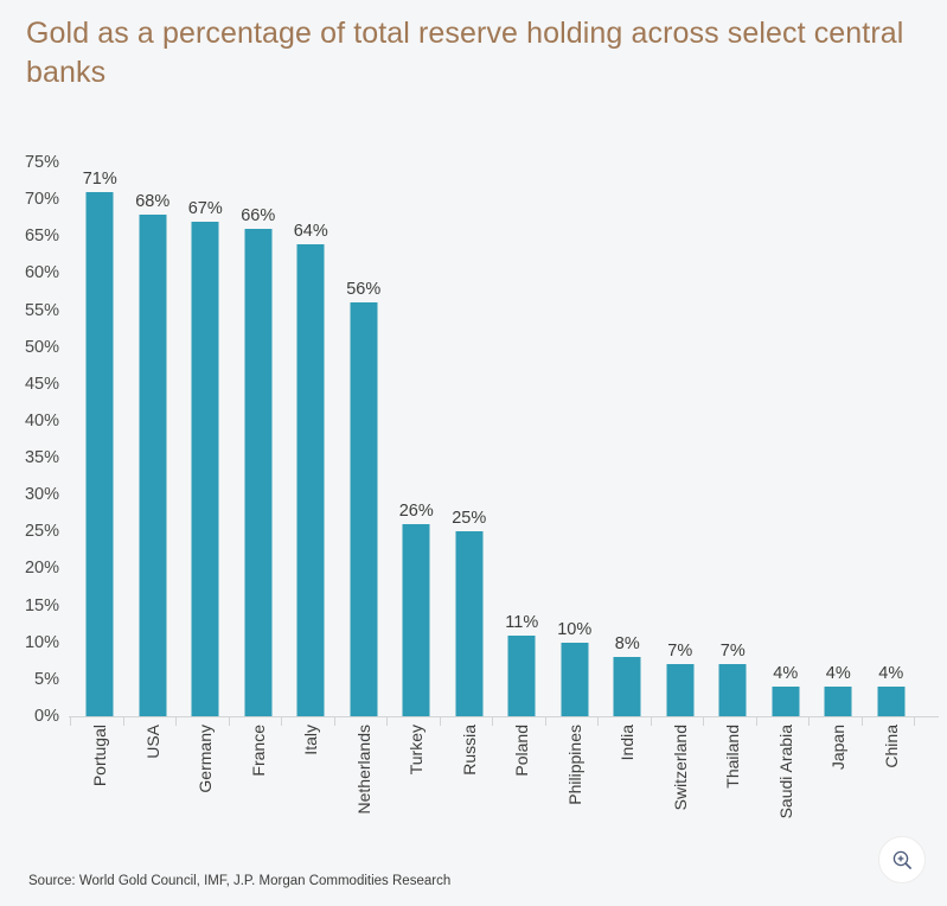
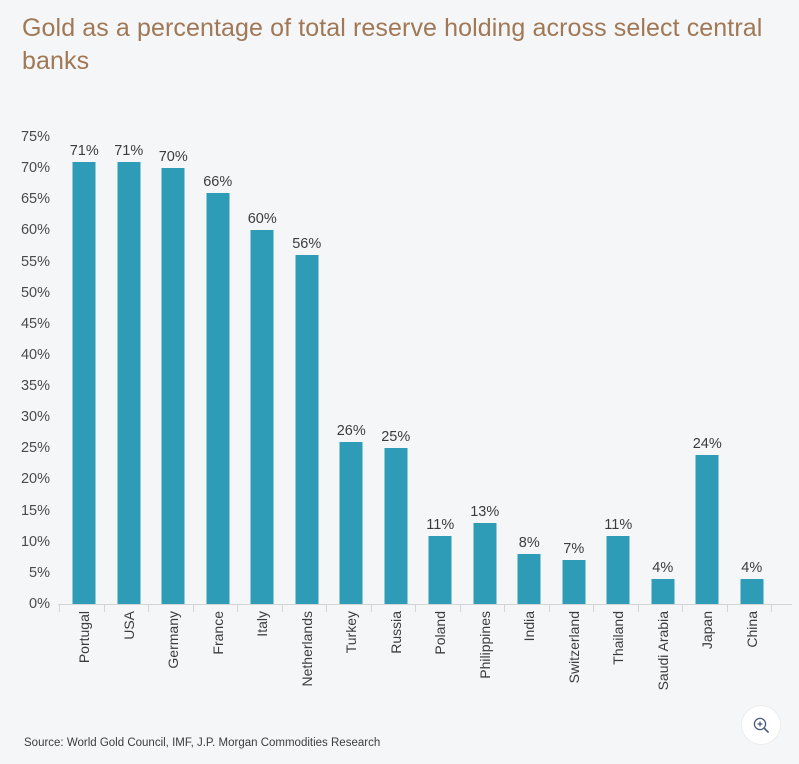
USA: 68% -> 71%
Germany: 67% -> 70%
Italy: 64% -> 60%
Philippines: 10% -> 13%
Thailand: 7% -> 11%
Japan: 4% -> 24%
